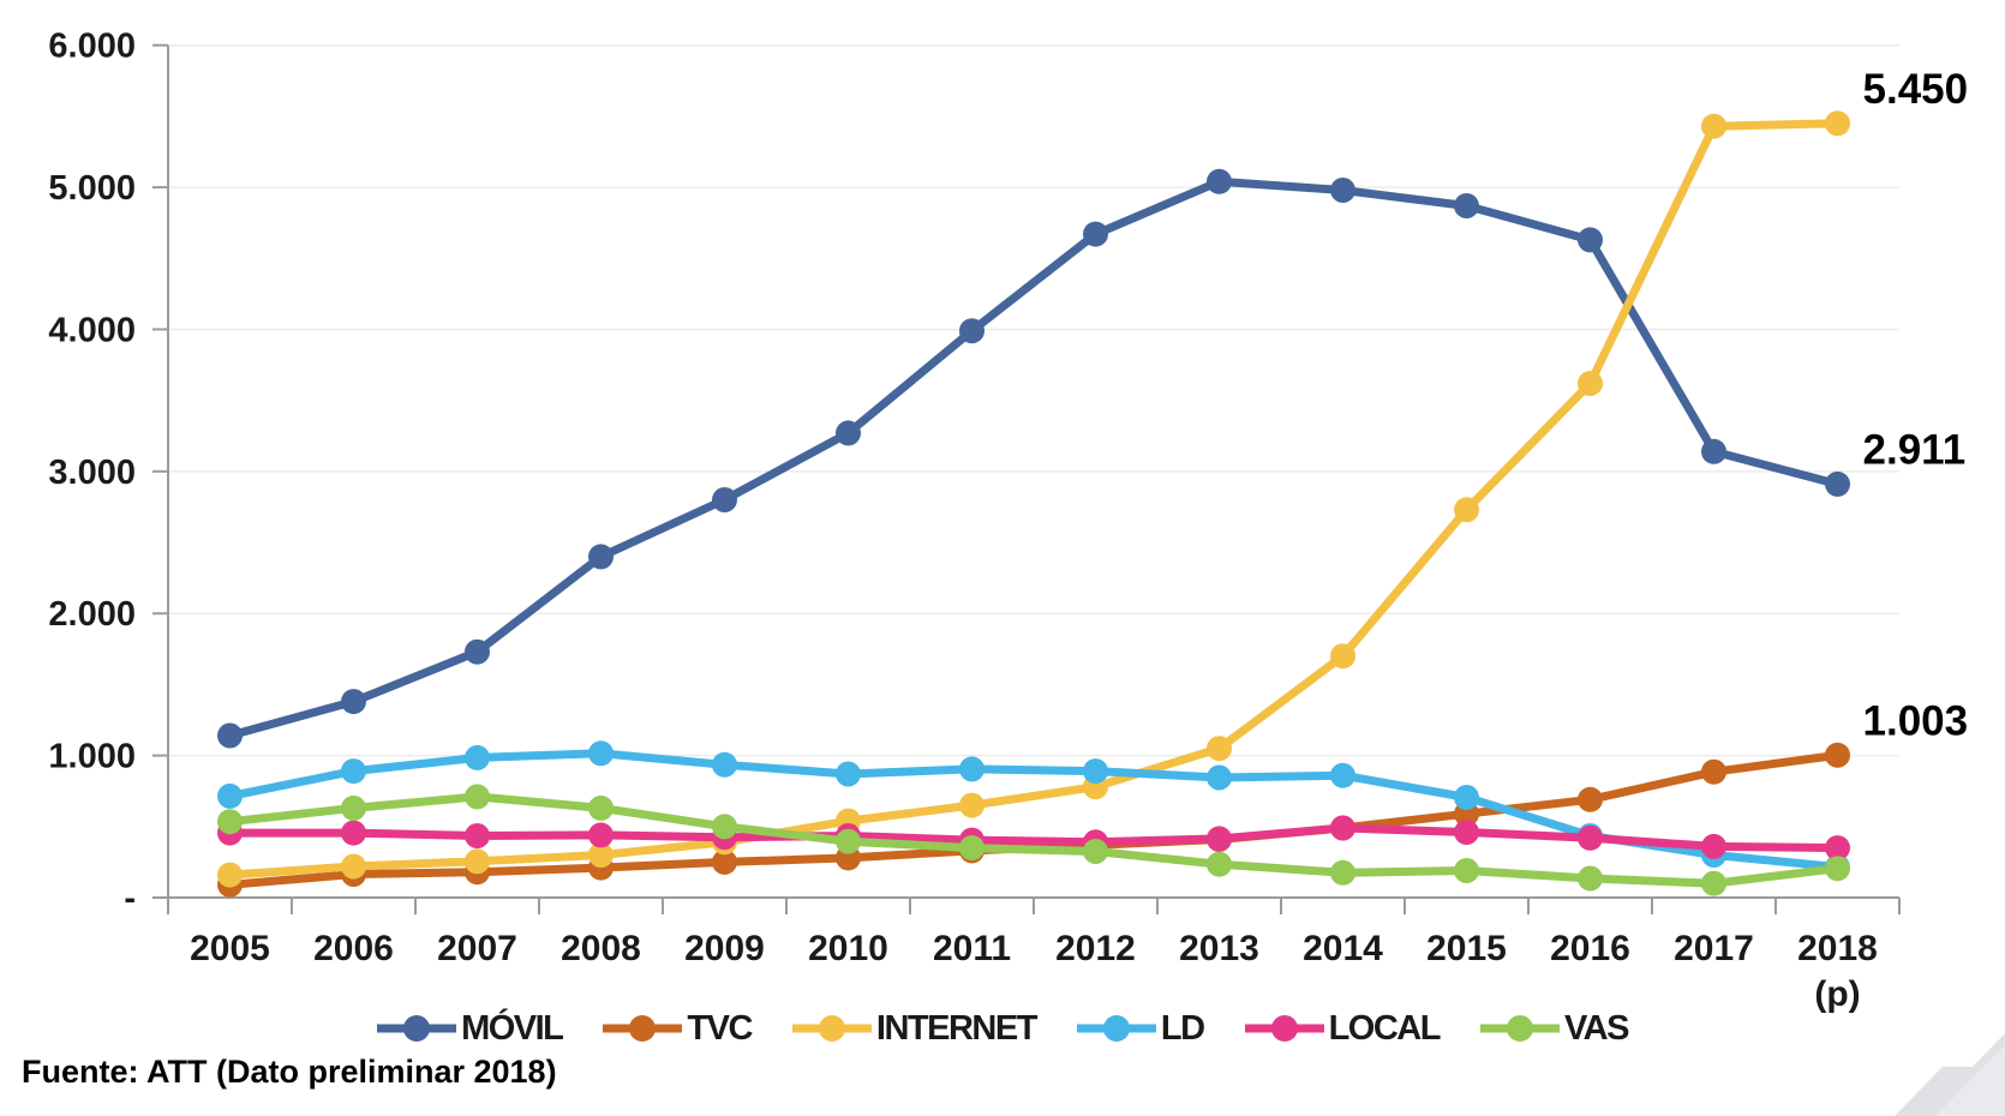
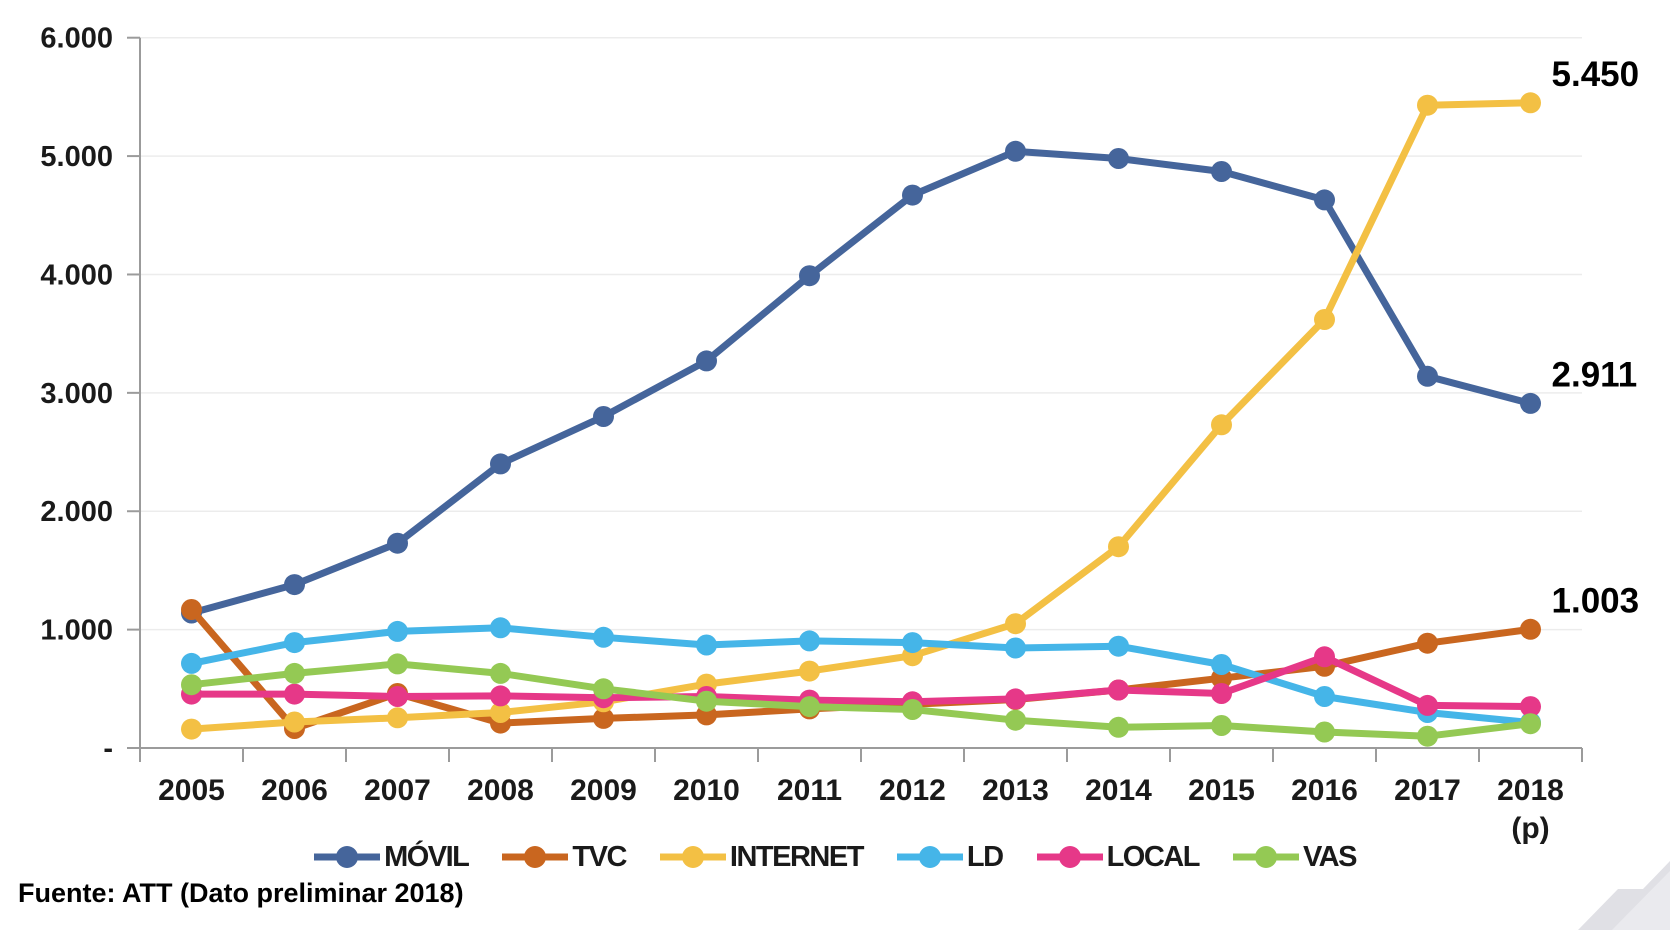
TVC/2005: 90 -> 1170
TVC/2007: 180 -> 460
LOCAL/2016: 420 -> 770
